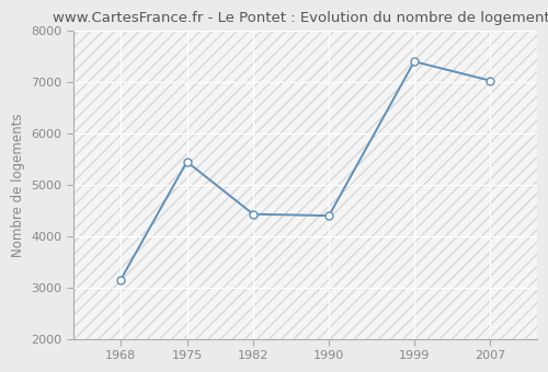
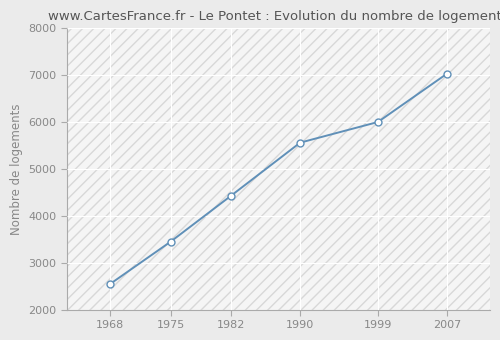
1968: 3150 -> 2550
1975: 5450 -> 3450
1990: 4400 -> 5560
1999: 7400 -> 6000
